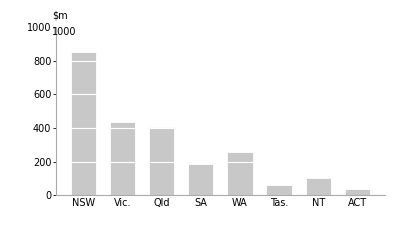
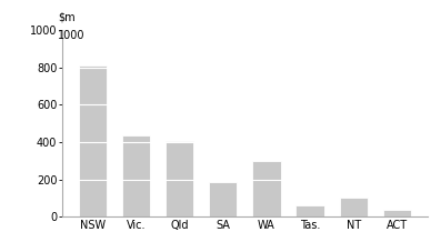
NSW: 850 -> 810
WA: 260 -> 300
